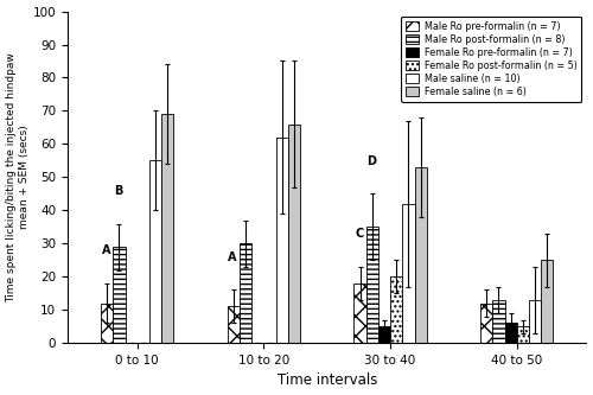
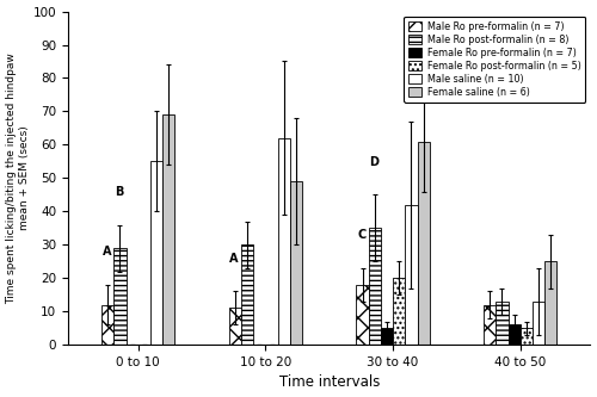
Female saline (n = 6)/10 to 20: 66 -> 49
Female saline (n = 6)/30 to 40: 53 -> 61
